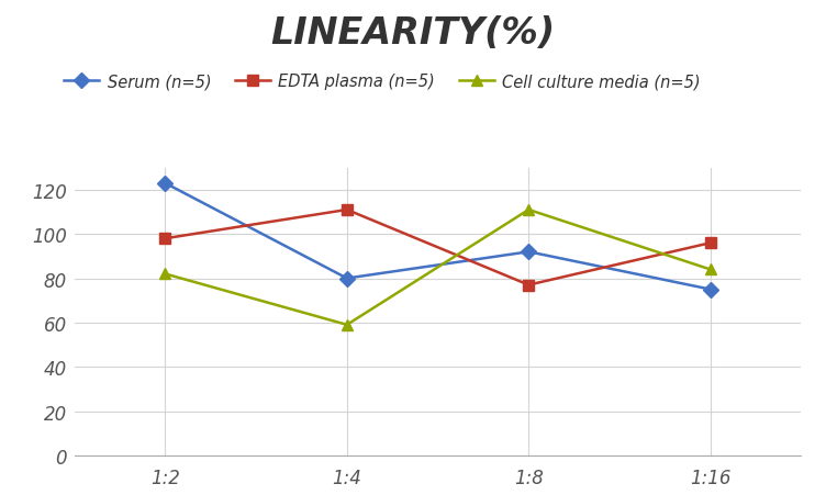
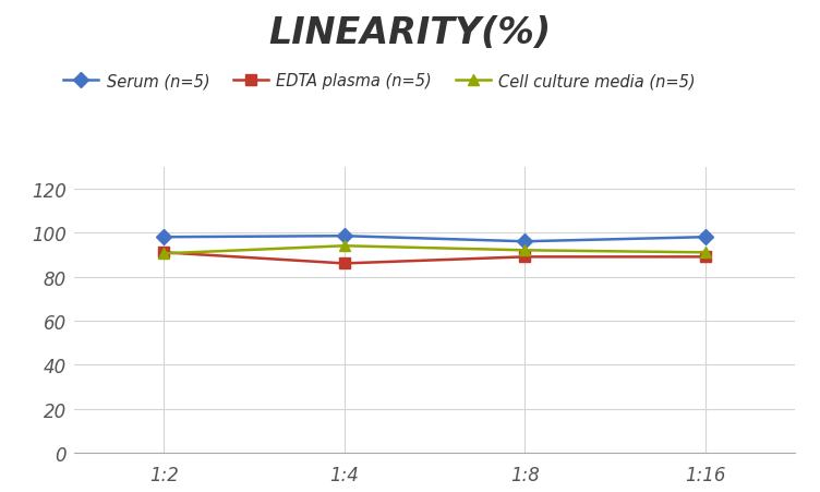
Serum (n=5)/1:2: 123.0 -> 98.0
EDTA plasma (n=5)/1:2: 98 -> 91
Cell culture media (n=5)/1:2: 82.0 -> 90.5
Serum (n=5)/1:4: 80.0 -> 98.5
EDTA plasma (n=5)/1:4: 111 -> 86
Cell culture media (n=5)/1:4: 59.0 -> 94.0
Serum (n=5)/1:8: 92.0 -> 96.0
EDTA plasma (n=5)/1:8: 77 -> 89
Cell culture media (n=5)/1:8: 111.0 -> 92.0
Serum (n=5)/1:16: 75.0 -> 98.0
EDTA plasma (n=5)/1:16: 96 -> 89
Cell culture media (n=5)/1:16: 84.0 -> 91.0
